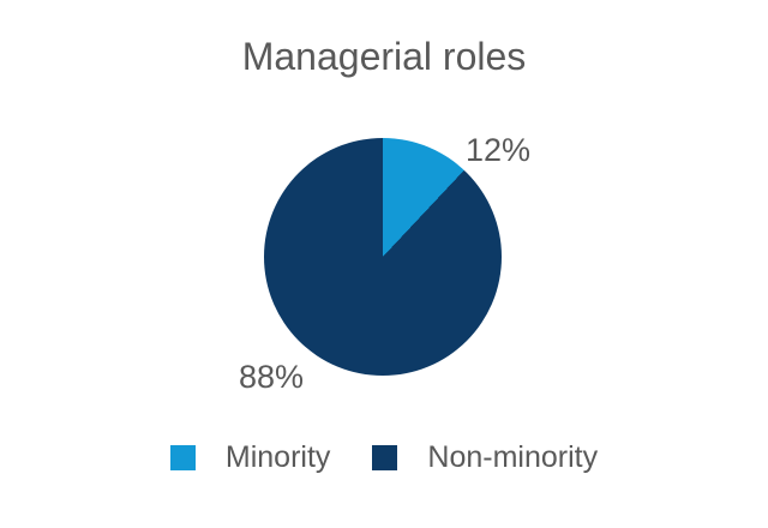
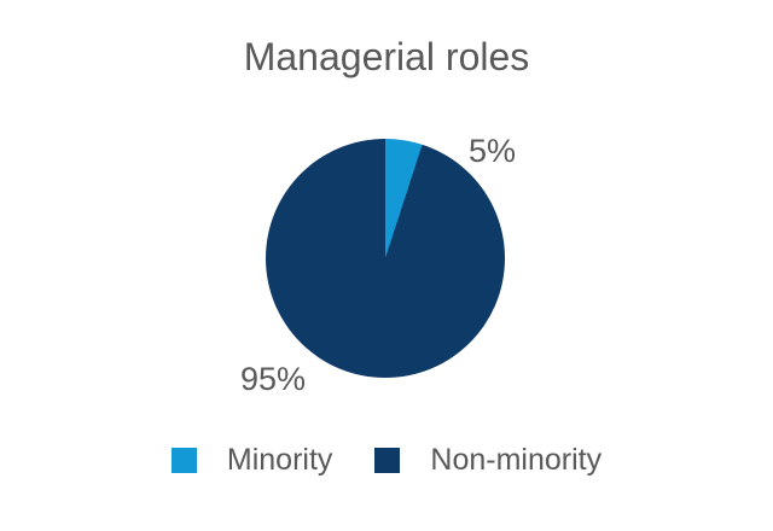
Minority: 12% -> 5%
Non-minority: 88% -> 95%
